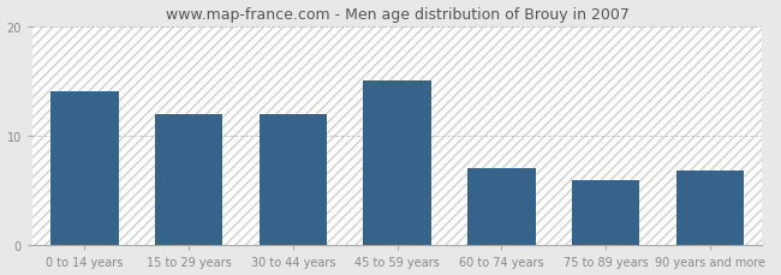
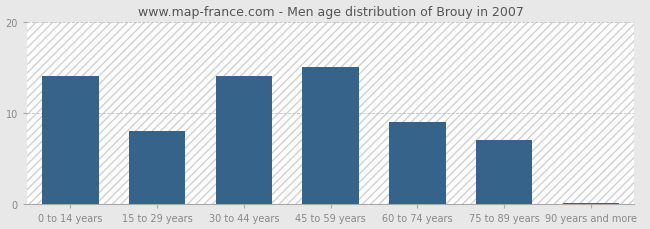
15 to 29 years: 12.0 -> 8.0
30 to 44 years: 12.0 -> 14.0
60 to 74 years: 7.0 -> 9.0
75 to 89 years: 6.0 -> 7.0
90 years and more: 6.8 -> 0.2
